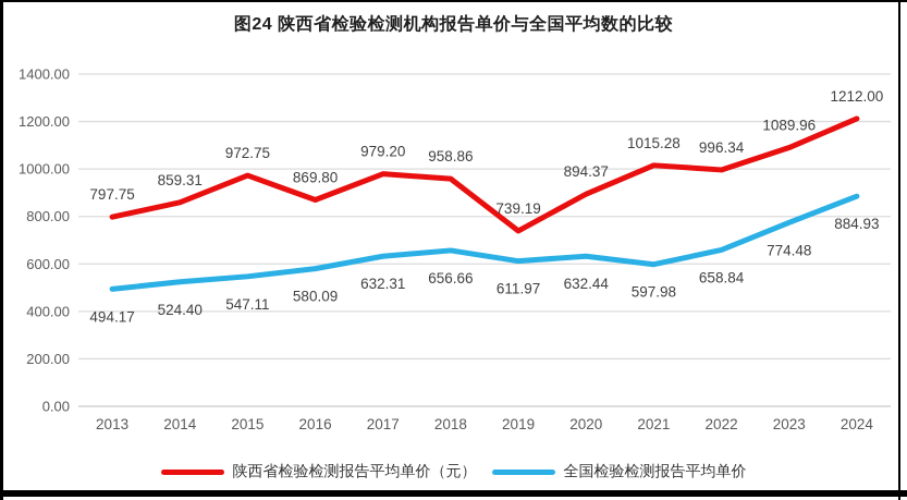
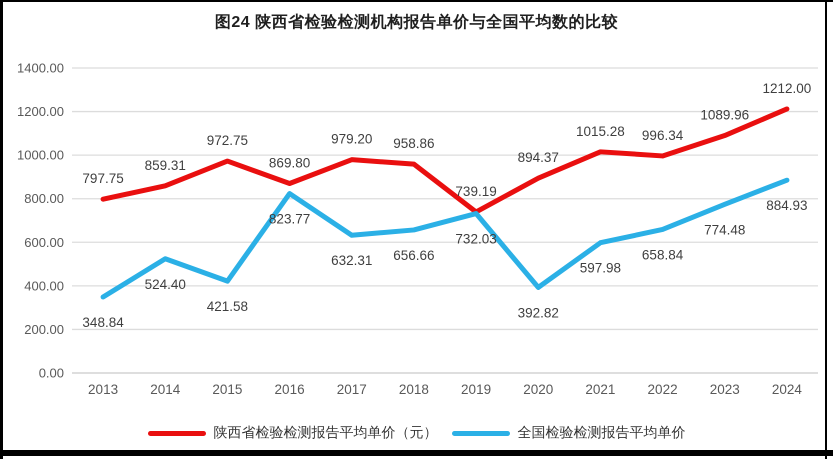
全国检验检测报告平均单价/2013: 494.17 -> 348.84
全国检验检测报告平均单价/2015: 547.11 -> 421.58
全国检验检测报告平均单价/2016: 580.09 -> 823.77
全国检验检测报告平均单价/2019: 611.97 -> 732.03
全国检验检测报告平均单价/2020: 632.44 -> 392.82
